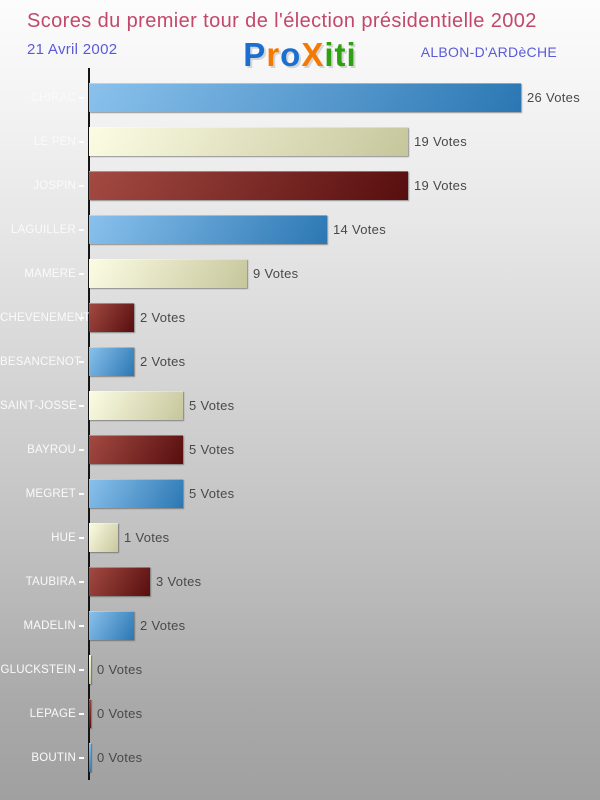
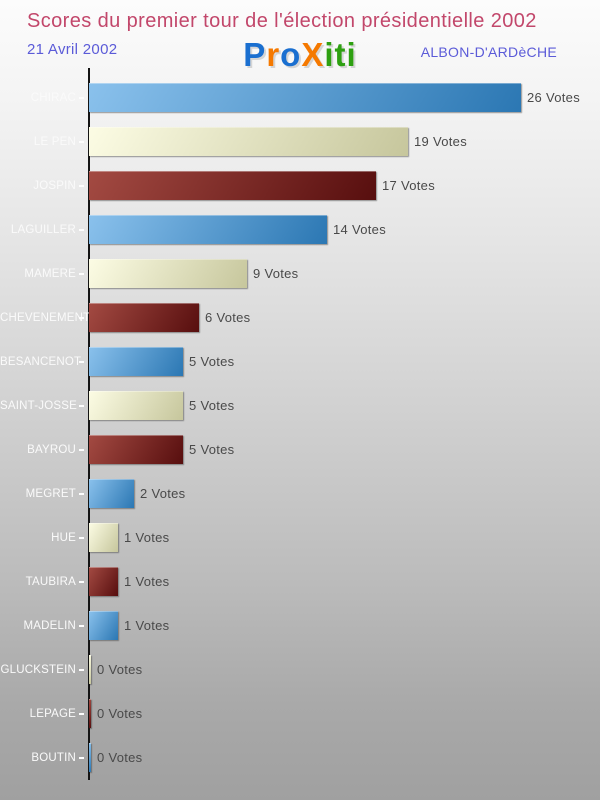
JOSPIN: 19 -> 17
CHEVENEMENT: 2 -> 6
BESANCENOT: 2 -> 5
MEGRET: 5 -> 2
TAUBIRA: 3 -> 1
MADELIN: 2 -> 1
